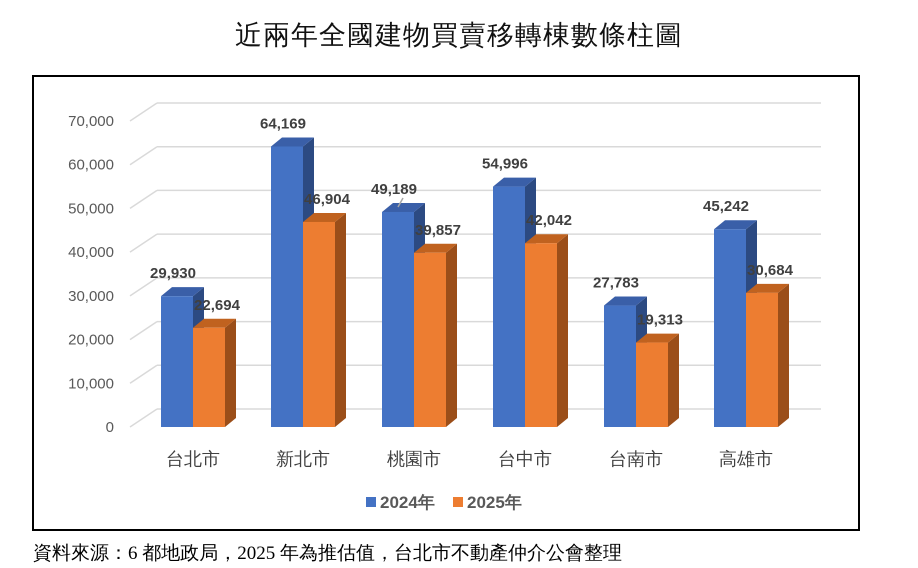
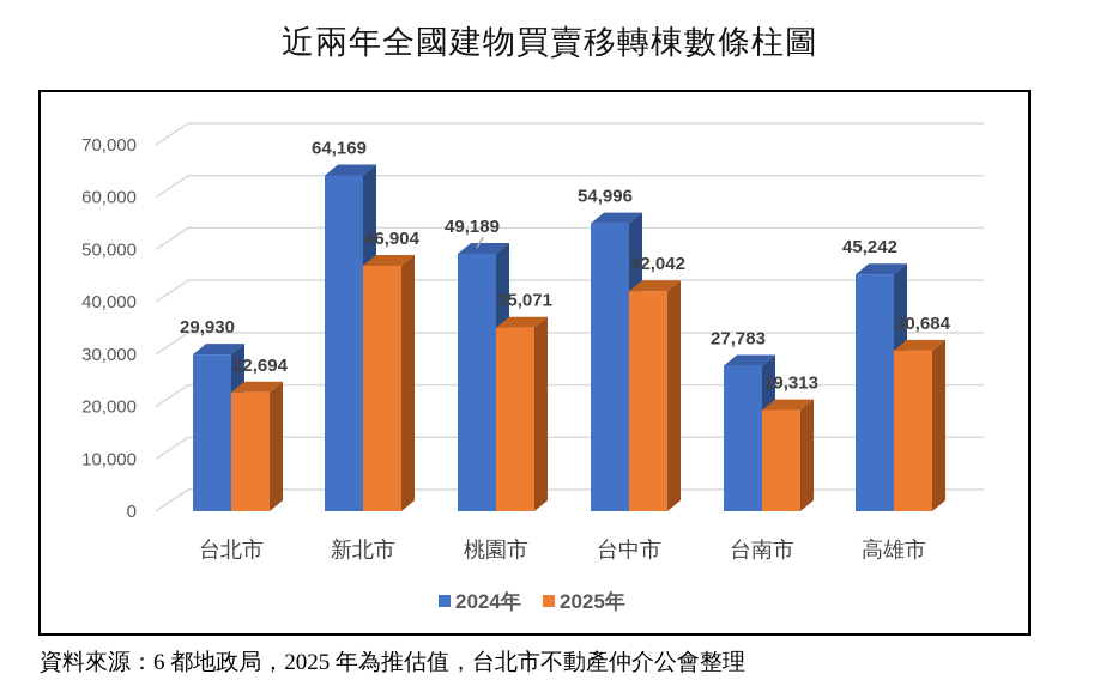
2025年/桃園市: 39,857 -> 35,071
